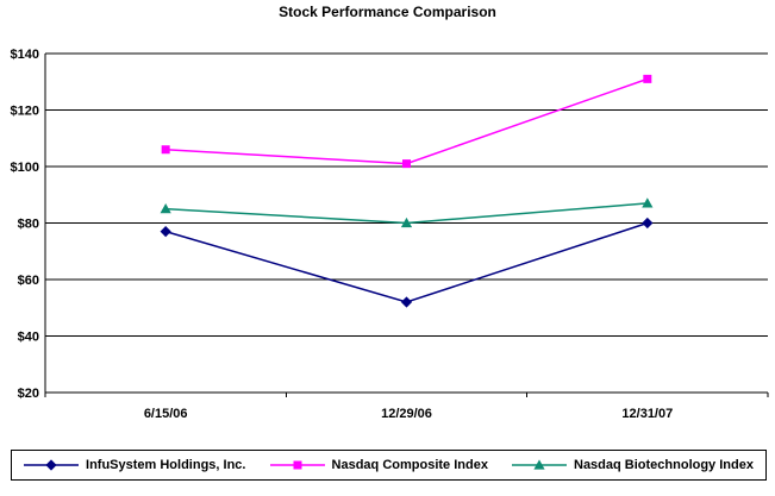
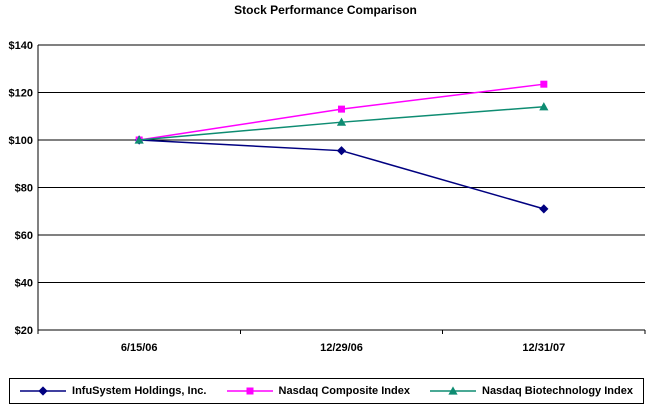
InfuSystem Holdings, Inc./6/15/06: $77 -> $100
Nasdaq Composite Index/6/15/06: $106 -> $100
Nasdaq Biotechnology Index/6/15/06: $85 -> $100
InfuSystem Holdings, Inc./12/29/06: $52 -> $96
Nasdaq Composite Index/12/29/06: $101 -> $113
Nasdaq Biotechnology Index/12/29/06: $80 -> $108
InfuSystem Holdings, Inc./12/31/07: $80 -> $71
Nasdaq Composite Index/12/31/07: $131 -> $124
Nasdaq Biotechnology Index/12/31/07: $87 -> $114
